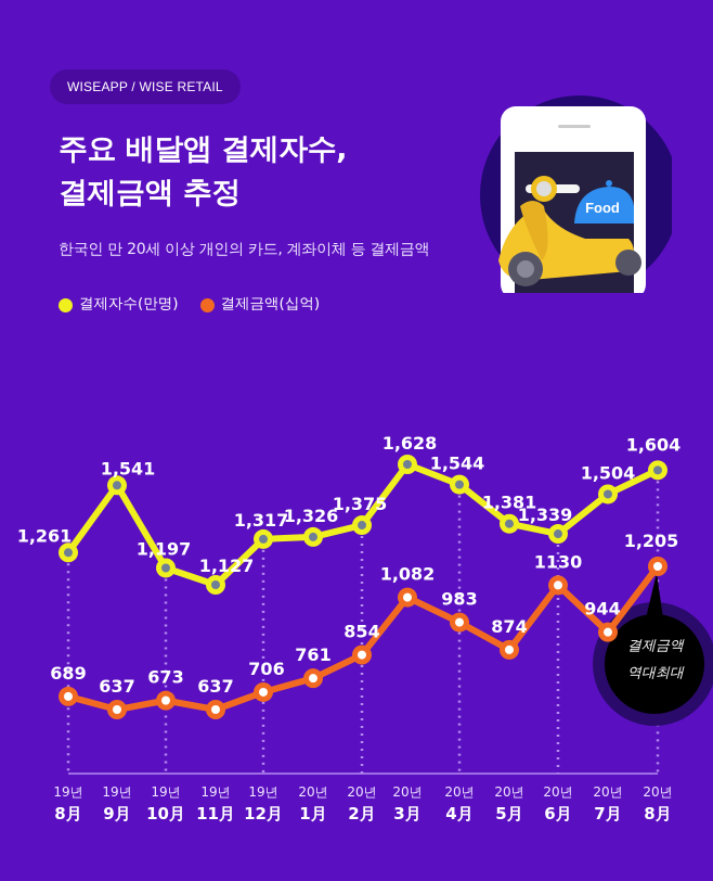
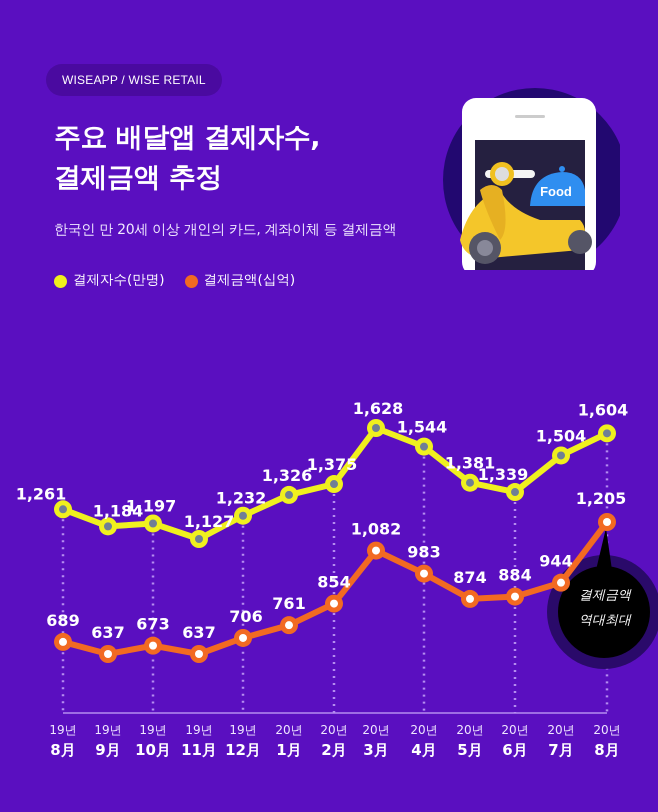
결제자수(만명)/19년 9月: 1,541 -> 1,184
결제자수(만명)/19년 12月: 1,317 -> 1,232
결제금액(십억)/20년 6月: 1130 -> 884
